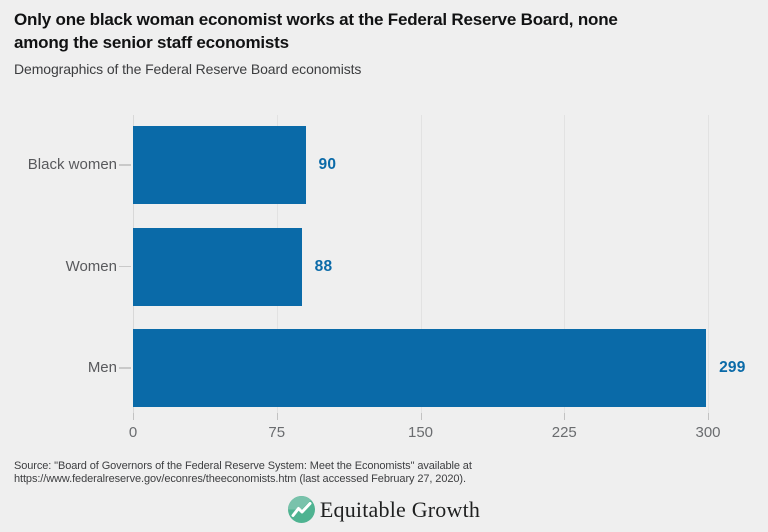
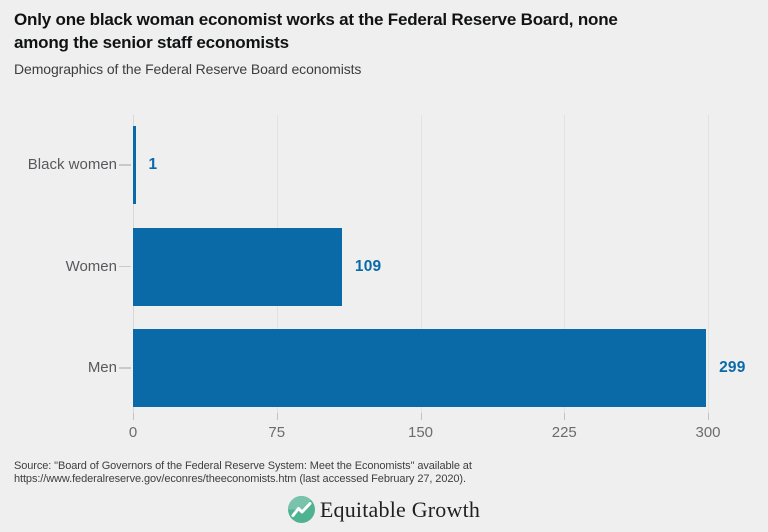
Black women: 90 -> 1
Women: 88 -> 109
